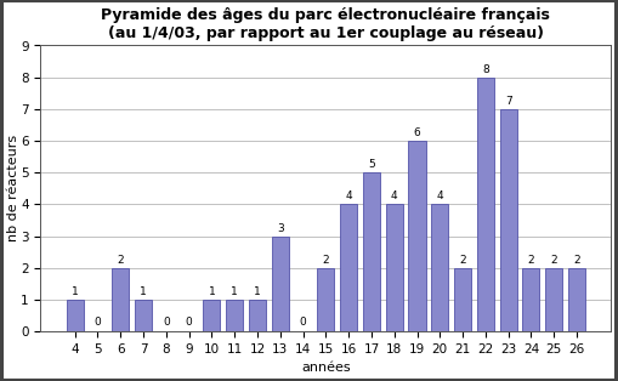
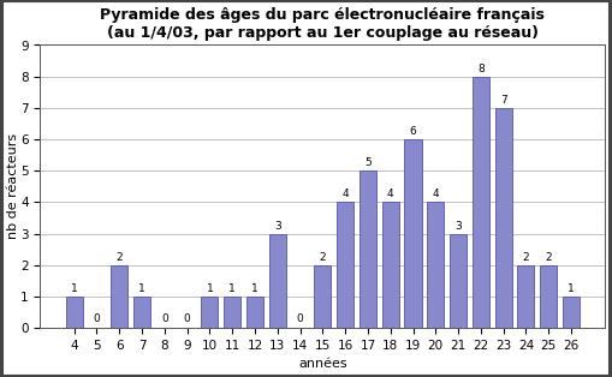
21: 2 -> 3
26: 2 -> 1
